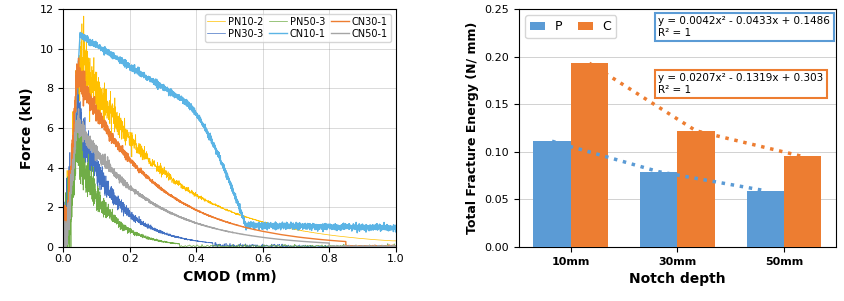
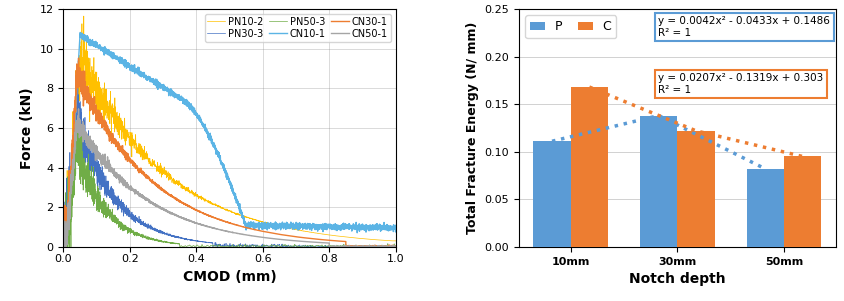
C/10mm: 0.193 -> 0.168
P/30mm: 0.079 -> 0.138
P/50mm: 0.059 -> 0.082
